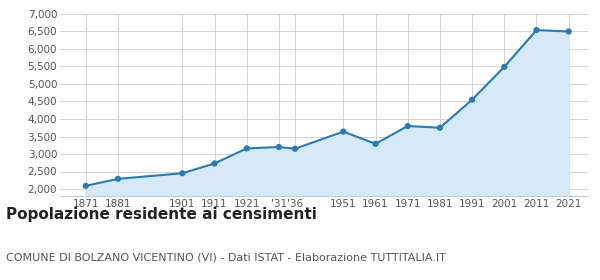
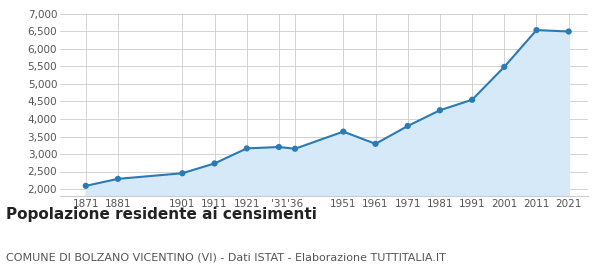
1981: 3,750 -> 4,250
